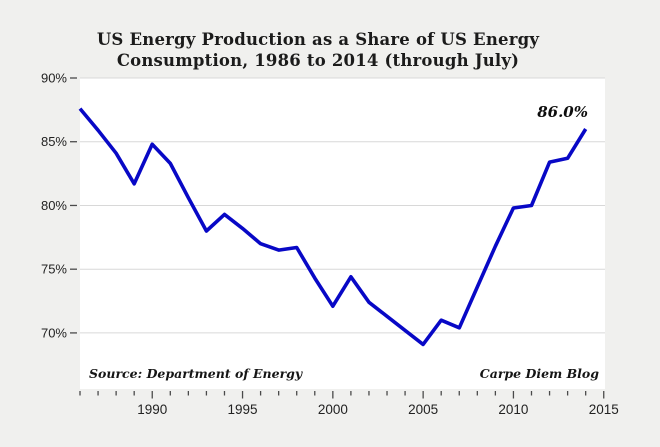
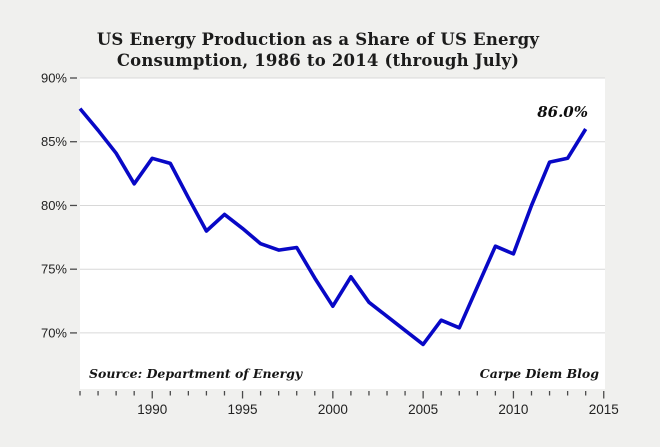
1990: 84.8% -> 83.7%
2010: 79.8% -> 76.2%
